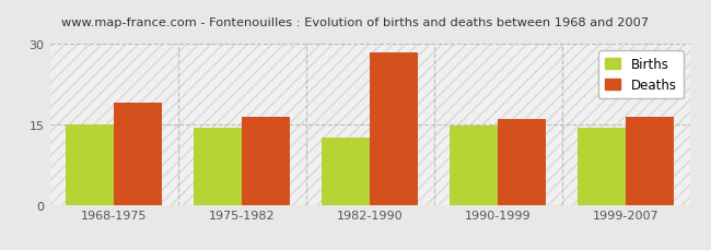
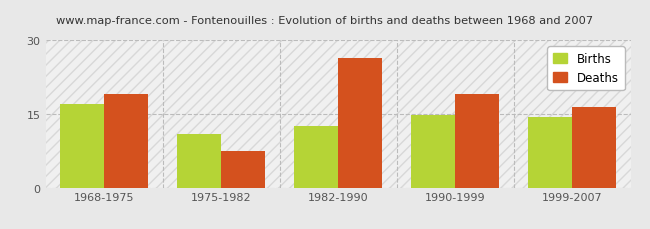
Births/1968-1975: 15.0 -> 17.0
Births/1975-1982: 14.3 -> 11.0
Deaths/1975-1982: 16.5 -> 7.5
Deaths/1982-1990: 28.5 -> 26.5
Deaths/1990-1999: 16.0 -> 19.0
